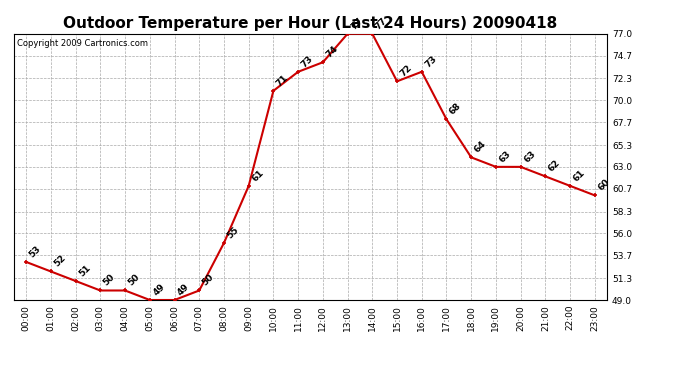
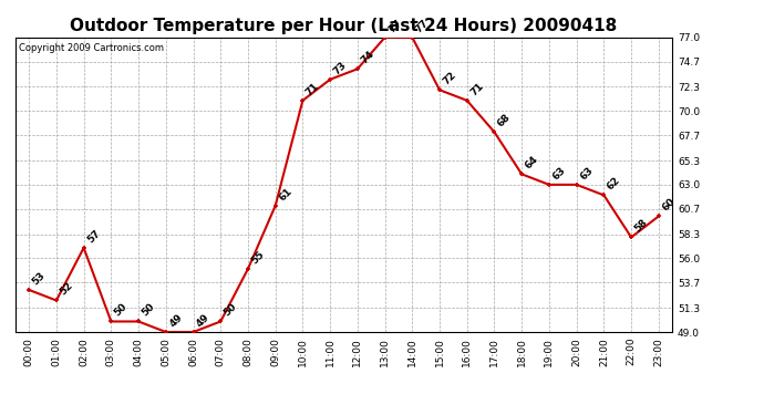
02:00: 51 -> 57
16:00: 73 -> 71
22:00: 61 -> 58
